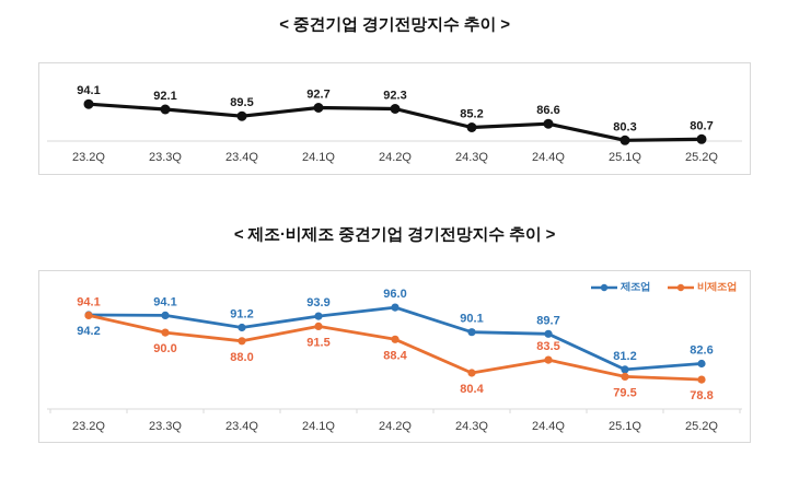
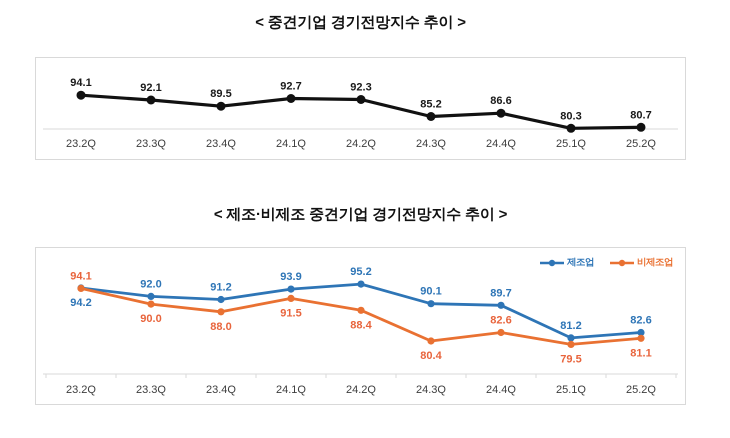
< 제조·비제조 중견기업 경기전망지수 추이 >/제조업/23.3Q: 94.1 -> 92.0
< 제조·비제조 중견기업 경기전망지수 추이 >/제조업/24.2Q: 96.0 -> 95.2
< 제조·비제조 중견기업 경기전망지수 추이 >/비제조업/24.4Q: 83.5 -> 82.6
< 제조·비제조 중견기업 경기전망지수 추이 >/비제조업/25.2Q: 78.8 -> 81.1
